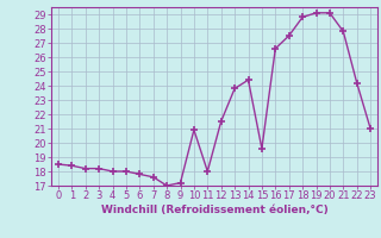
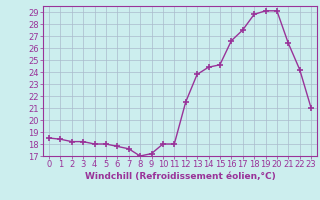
10: 20.9 -> 18.0
15: 19.6 -> 24.6
21: 27.8 -> 26.4
